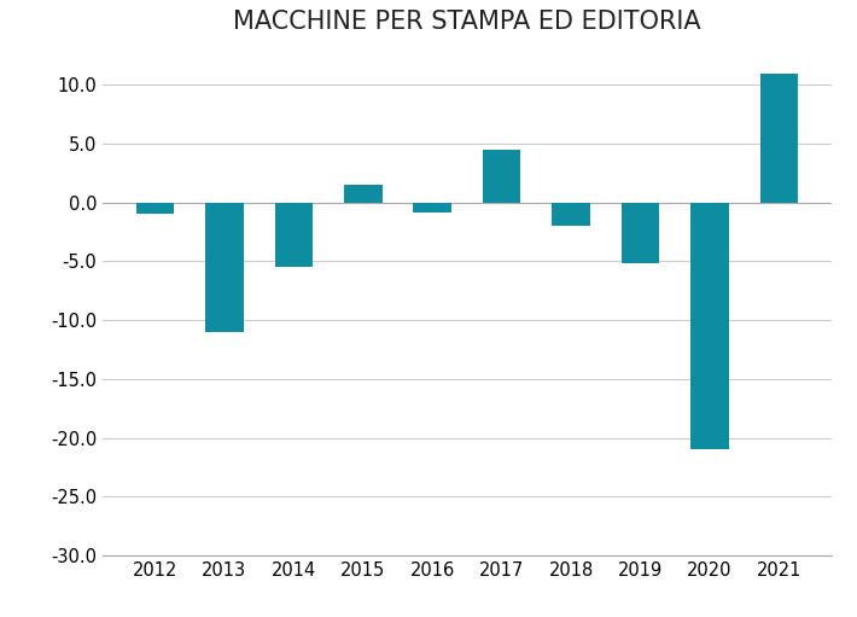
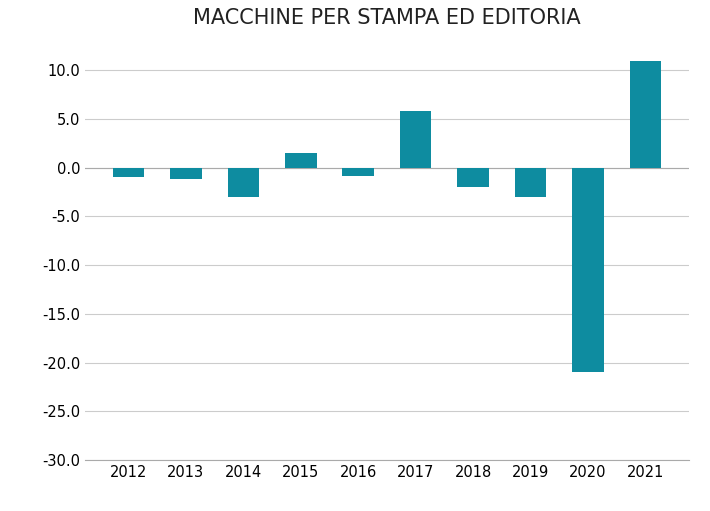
2013: -11.0 -> -1.2
2014: -5.5 -> -3.0
2017: 4.5 -> 5.8
2019: -5.2 -> -3.0
